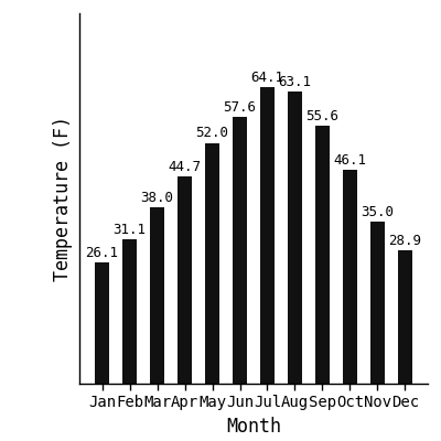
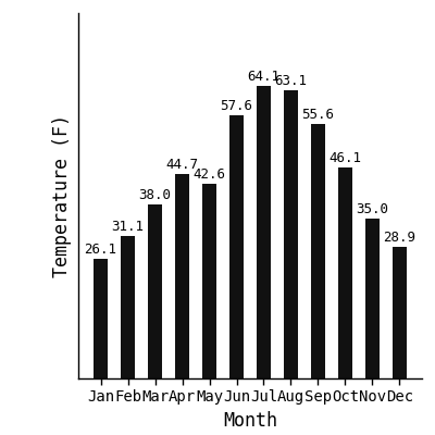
May: 52.0 -> 42.6
